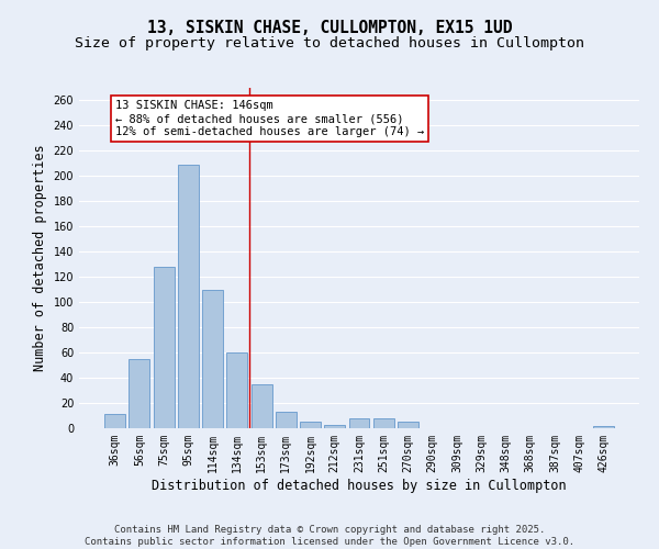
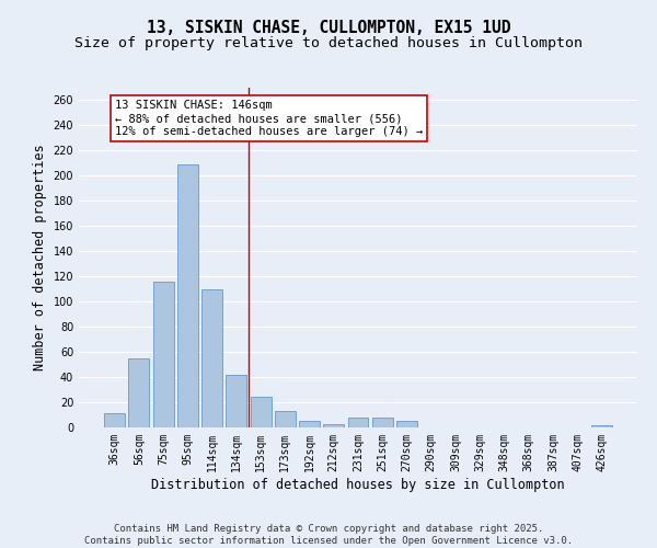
75sqm: 128 -> 116
134sqm: 60 -> 42
153sqm: 35 -> 24
